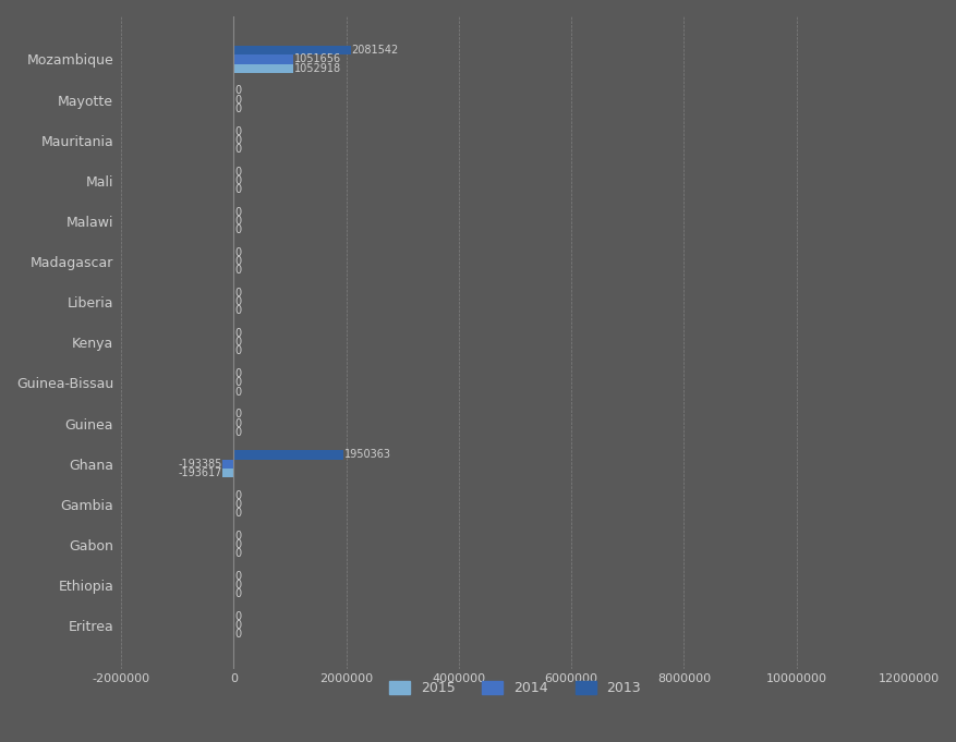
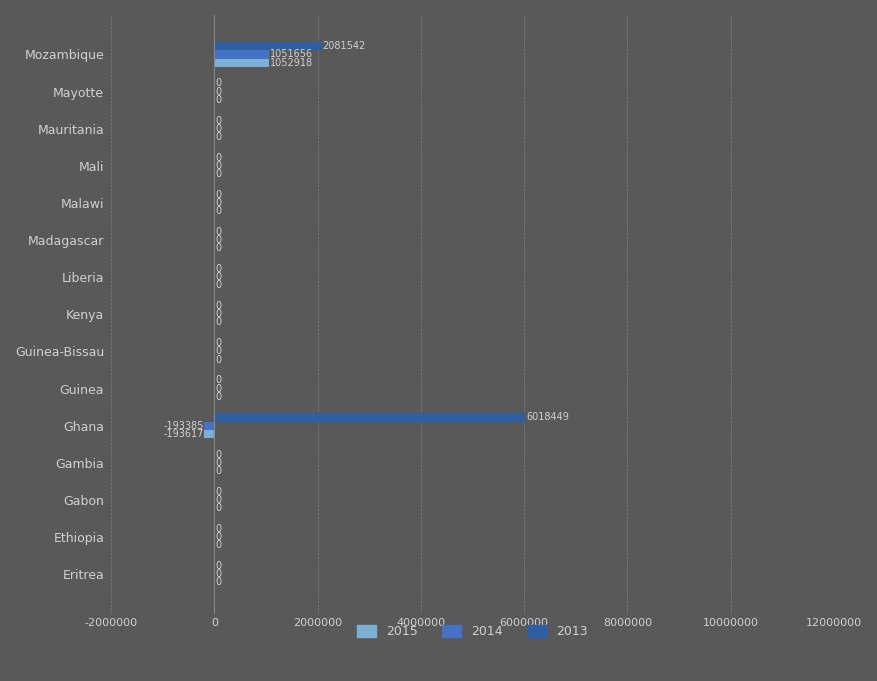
2013/Ghana: 1950363 -> 6018449
